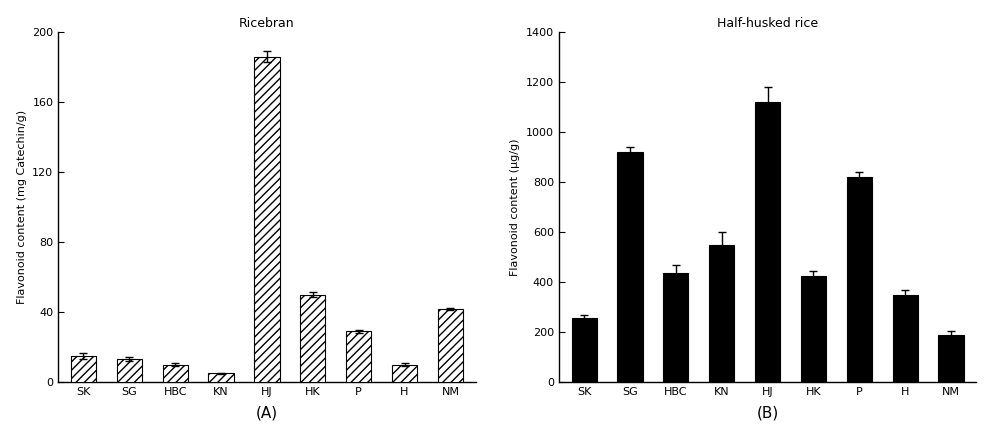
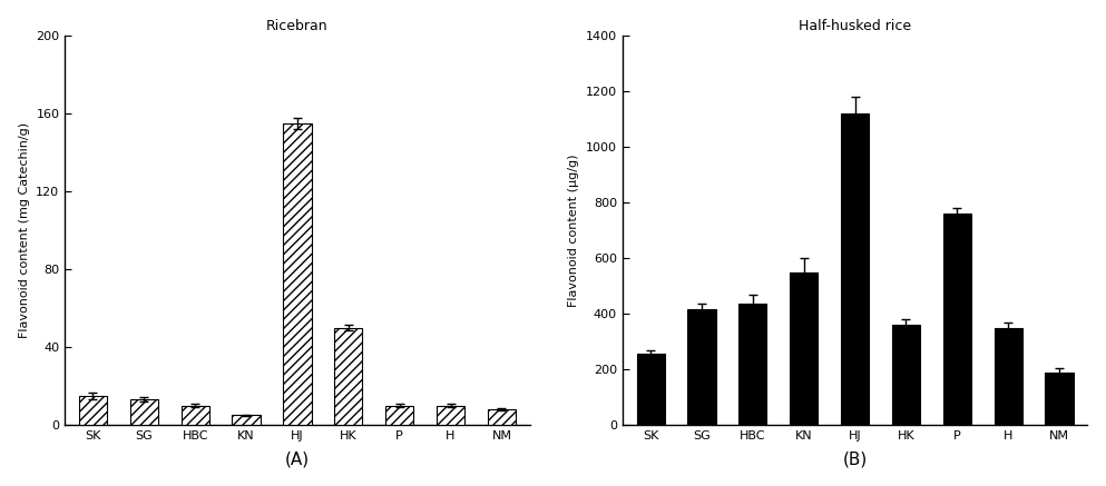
Ricebran/HJ: 186 -> 155
Ricebran/P: 29 -> 10
Ricebran/NM: 42 -> 8
Half-husked rice/SG: 920 -> 415
Half-husked rice/HK: 425 -> 360
Half-husked rice/P: 820 -> 760
